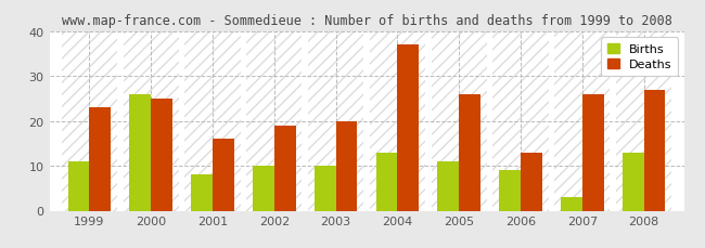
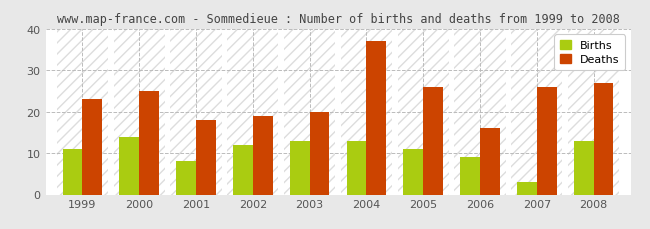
Births/2000: 26 -> 14
Deaths/2001: 16 -> 18
Births/2002: 10 -> 12
Births/2003: 10 -> 13
Deaths/2006: 13 -> 16
